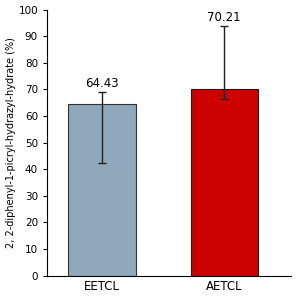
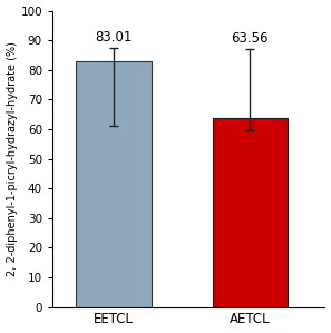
EETCL: 64.43 -> 83.01
AETCL: 70.21 -> 63.56
